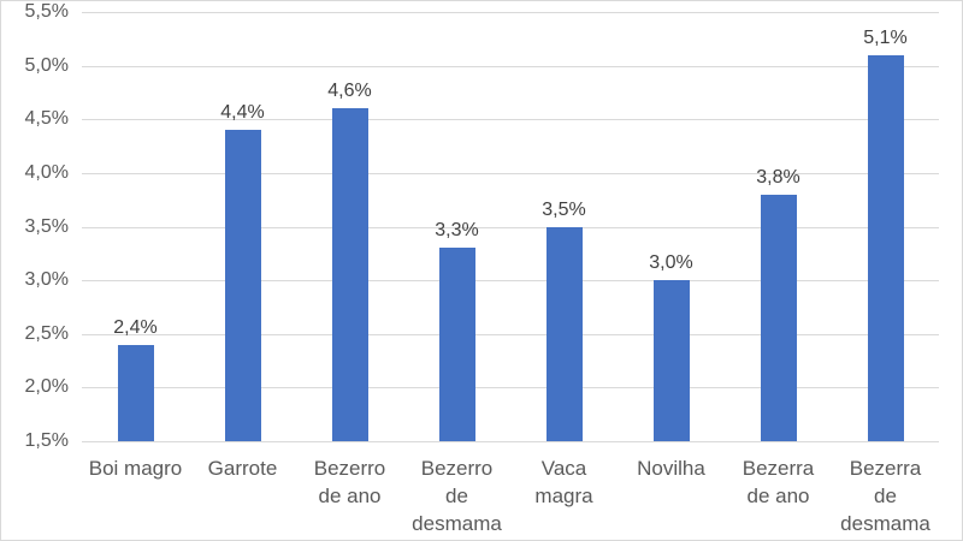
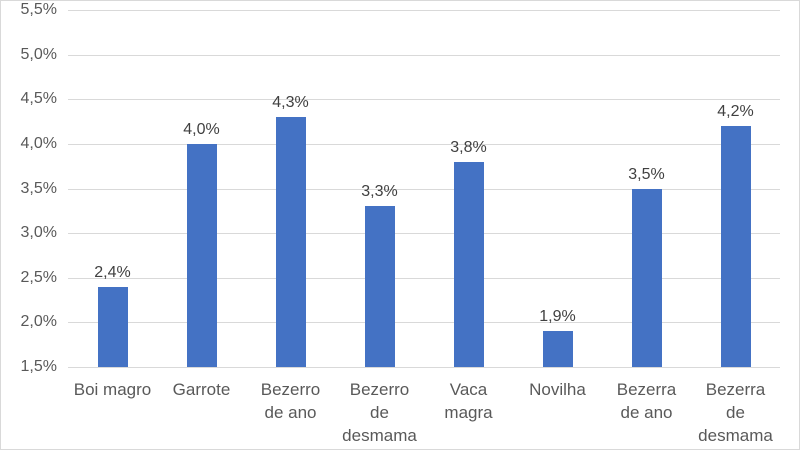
Garrote: 4,4% -> 4,0%
Bezerro de ano: 4,6% -> 4,3%
Vaca magra: 3,5% -> 3,8%
Novilha: 3,0% -> 1,9%
Bezerra de ano: 3,8% -> 3,5%
Bezerra de desmama: 5,1% -> 4,2%
